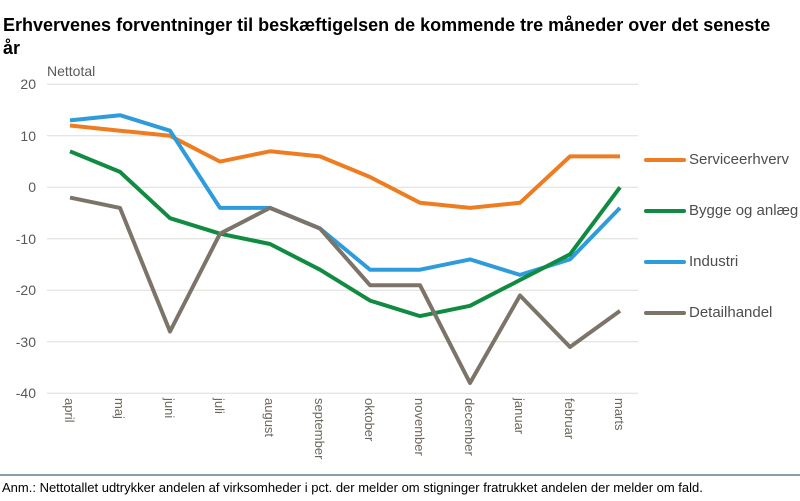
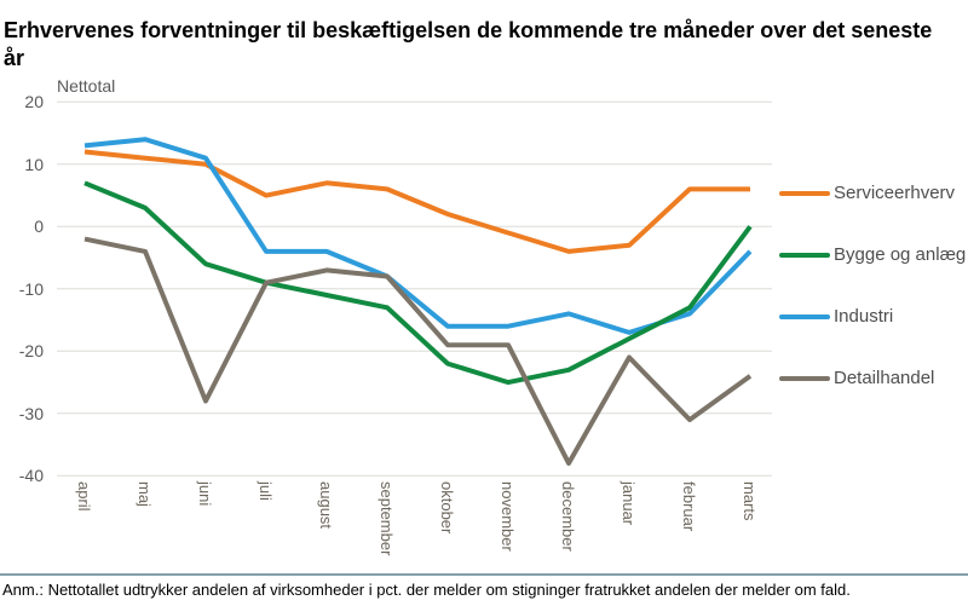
Detailhandel/august: -4 -> -7
Bygge og anlæg/september: -16 -> -13
Serviceerhverv/november: -3 -> -1
